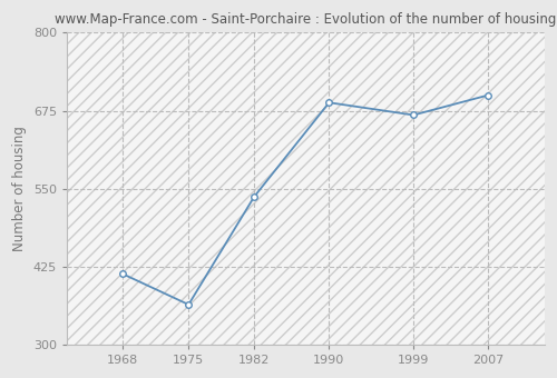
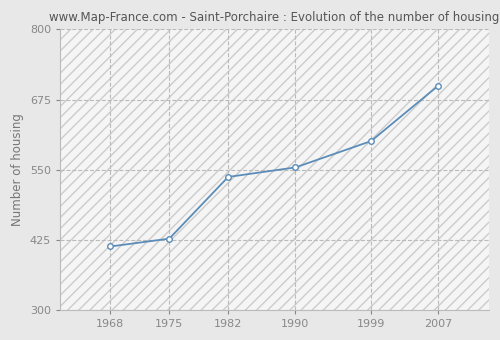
1975: 364 -> 427
1990: 688 -> 554
1999: 668 -> 601
